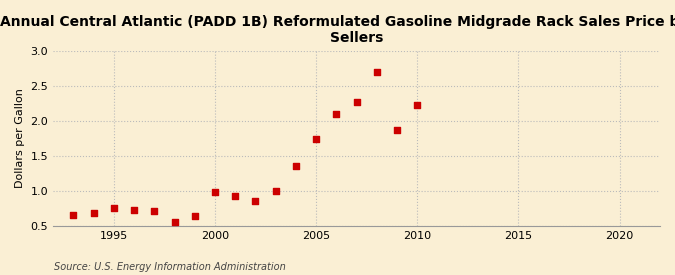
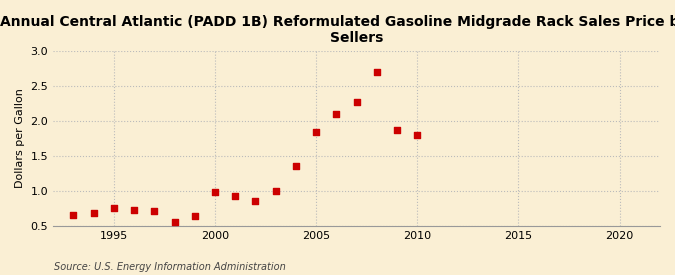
2005: 1.74 -> 1.84
2010: 2.23 -> 1.80
